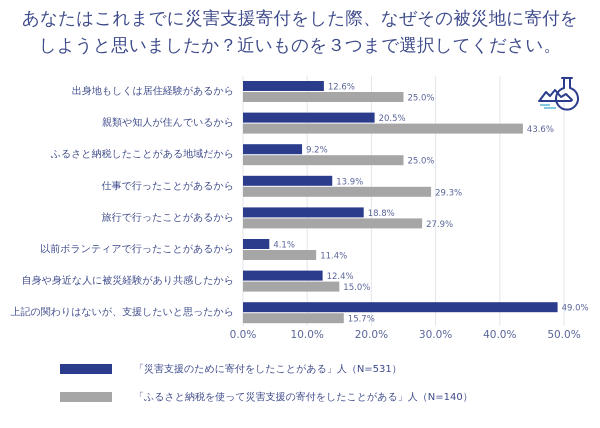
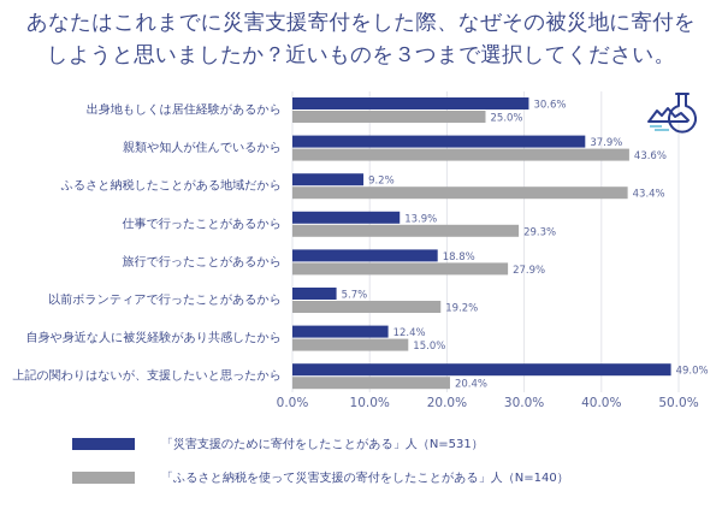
「災害支援のために寄付をしたことがある」人（N=531）/出身地もしくは居住経験があるから: 12.6% -> 30.6%
「災害支援のために寄付をしたことがある」人（N=531）/親類や知人が住んでいるから: 20.5% -> 37.9%
「ふるさと納税を使って災害支援の寄付をしたことがある」人（N=140）/ふるさと納税したことがある地域だから: 25.0% -> 43.4%
「災害支援のために寄付をしたことがある」人（N=531）/以前ボランティアで行ったことがあるから: 4.1% -> 5.7%
「ふるさと納税を使って災害支援の寄付をしたことがある」人（N=140）/以前ボランティアで行ったことがあるから: 11.4% -> 19.2%
「ふるさと納税を使って災害支援の寄付をしたことがある」人（N=140）/上記の関わりはないが、支援したいと思ったから: 15.7% -> 20.4%
